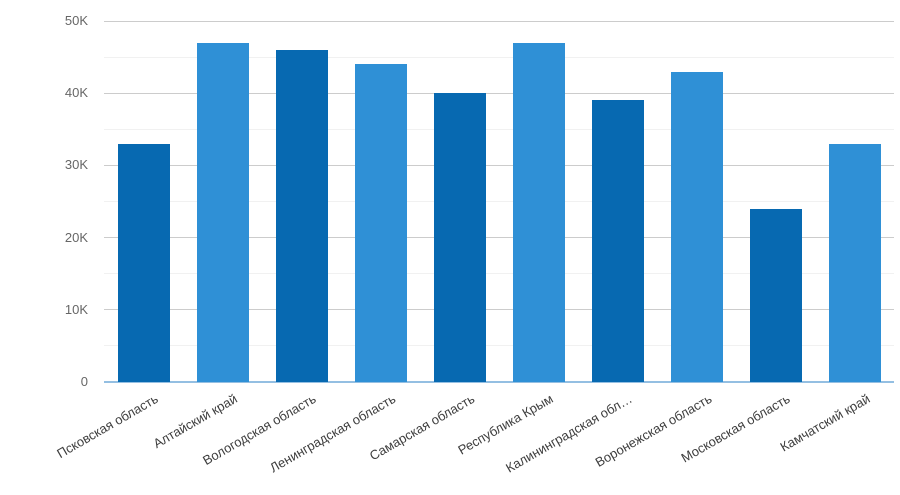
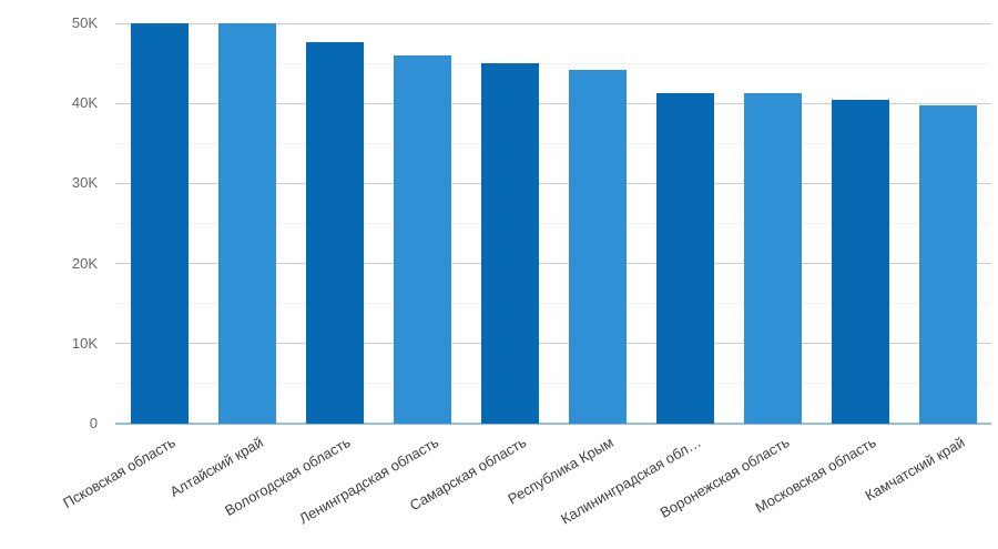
Псковская область: 33K -> 50K
Алтайский край: 47K -> 50K
Вологодская область: 46K -> 48K
Ленинградская область: 44K -> 46K
Самарская область: 40K -> 45K
Республика Крым: 47K -> 44K
Калининградская обл…: 39K -> 41K
Воронежская область: 43K -> 41K
Московская область: 24K -> 40K
Камчатский край: 33K -> 40K
